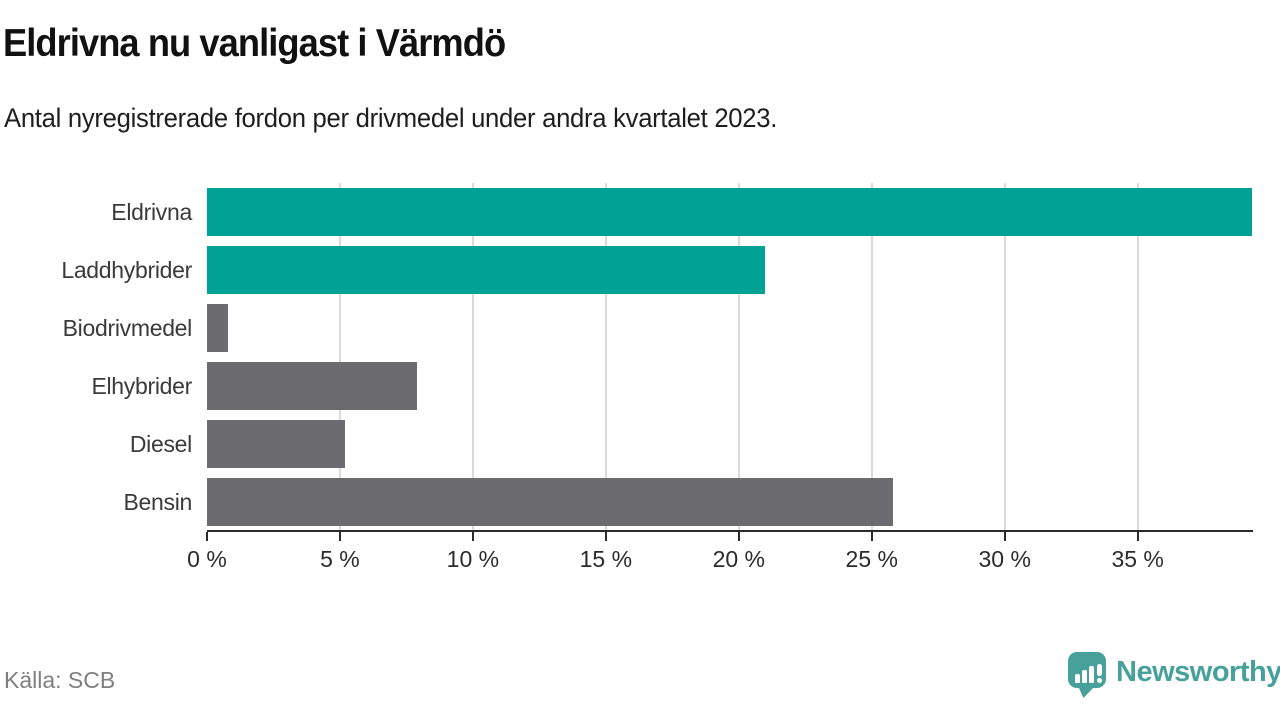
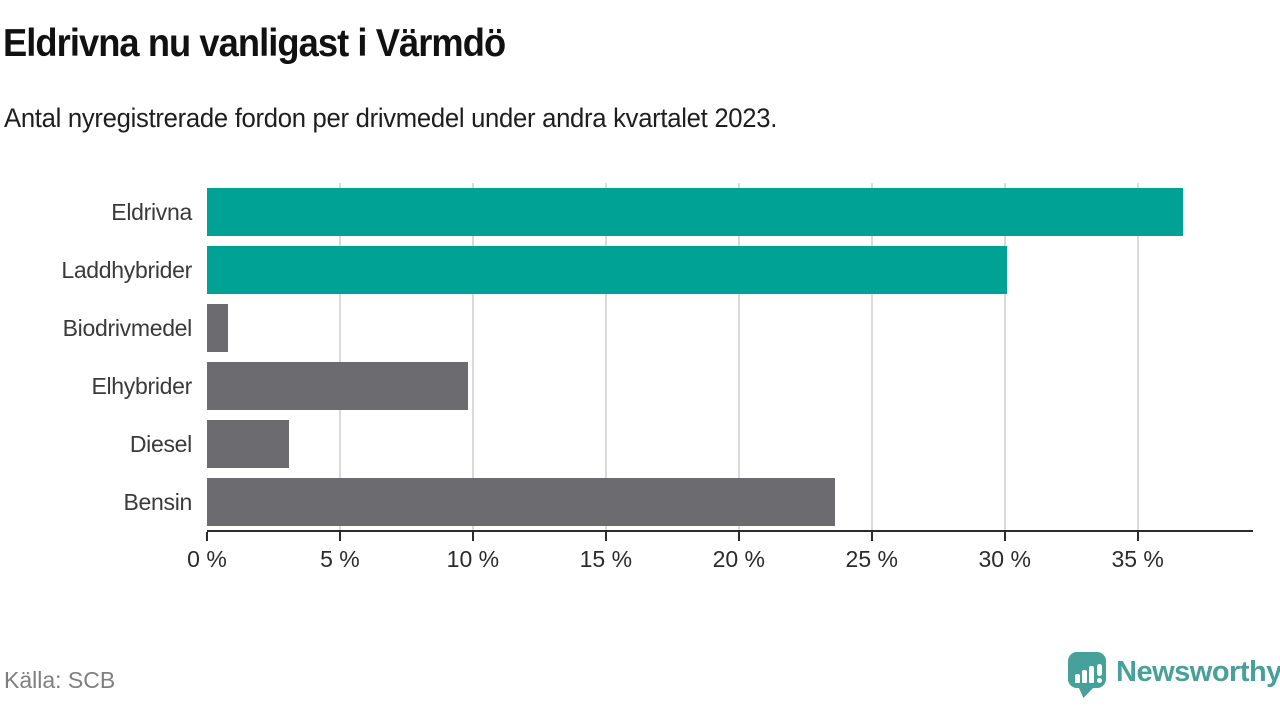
Eldrivna: 39.3% -> 36.7%
Laddhybrider: 21.0% -> 30.1%
Elhybrider: 7.9% -> 9.8%
Diesel: 5.2% -> 3.1%
Bensin: 25.8% -> 23.6%
